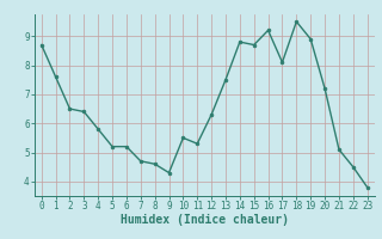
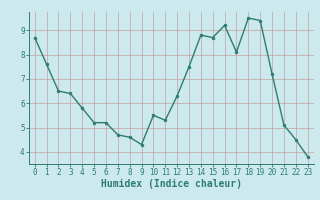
19: 8.9 -> 9.4
